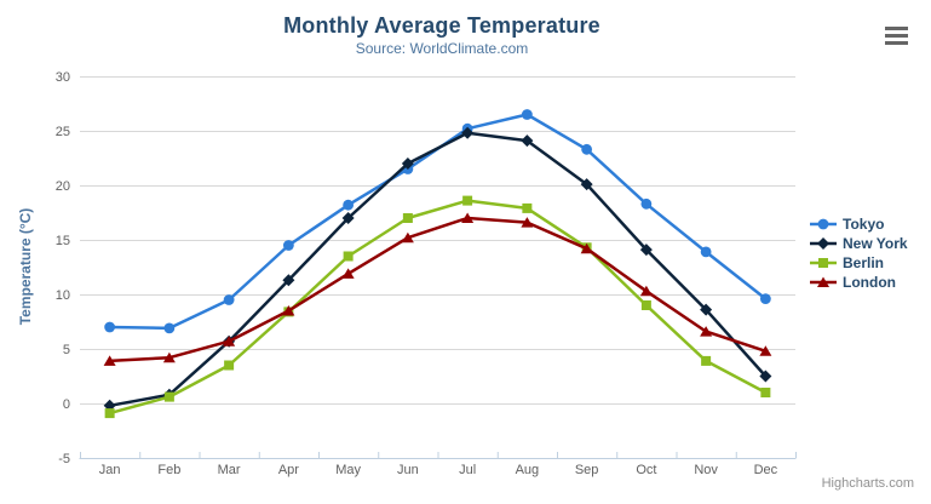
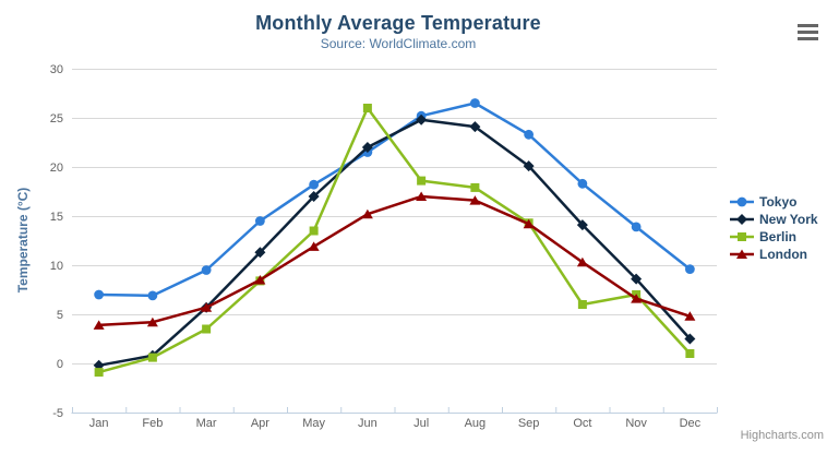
Berlin/Jun: 17 -> 26
Berlin/Oct: 9 -> 6
Berlin/Nov: 4 -> 7
